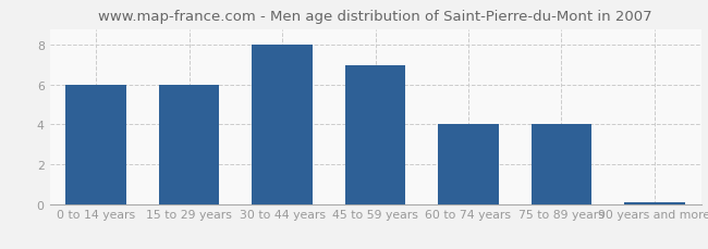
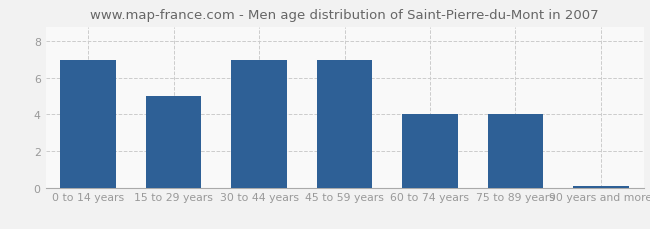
0 to 14 years: 6.0 -> 7.0
15 to 29 years: 6.0 -> 5.0
30 to 44 years: 8.0 -> 7.0
